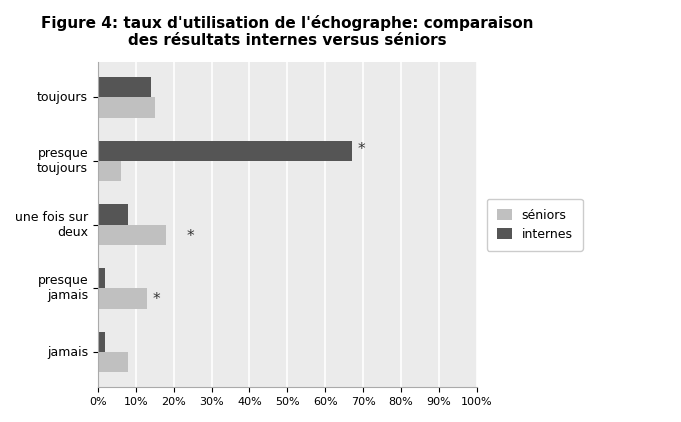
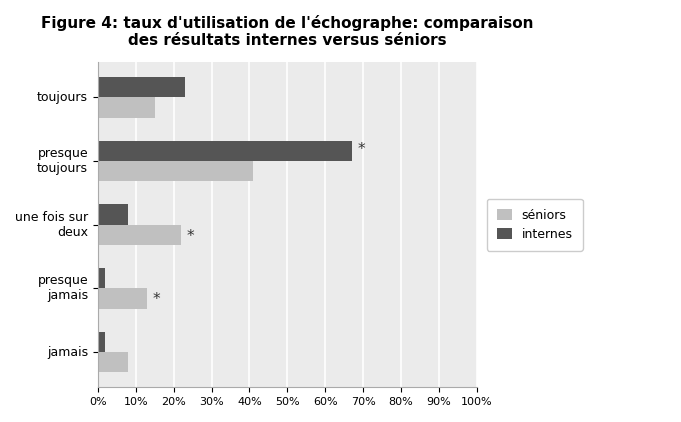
internes/toujours: 14% -> 23%
séniors/presque toujours: 6% -> 41%
séniors/une fois sur deux: 18% -> 22%
